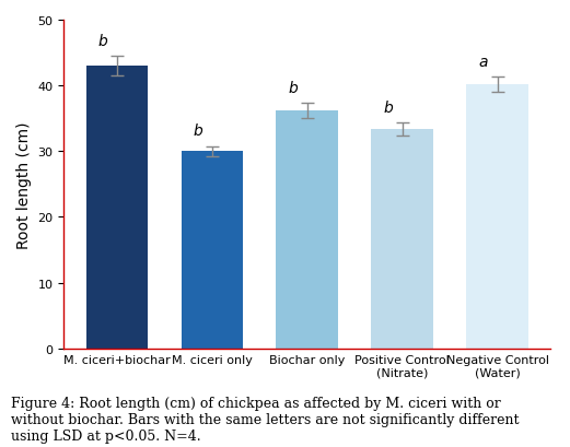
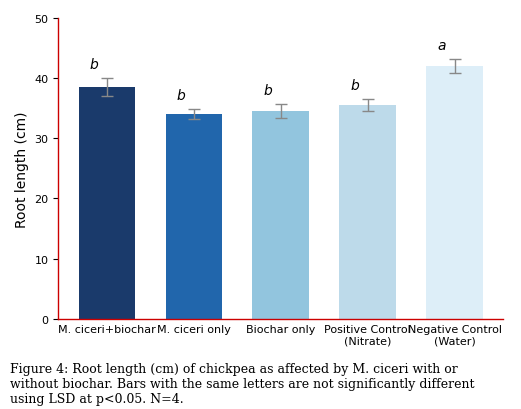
M. ciceri+biochar: 43.0 -> 38.5
M. ciceri only: 30.0 -> 34.0
Biochar only: 36.2 -> 34.5
Positive Control (Nitrate): 33.4 -> 35.5
Negative Control (Water): 40.2 -> 42.0
